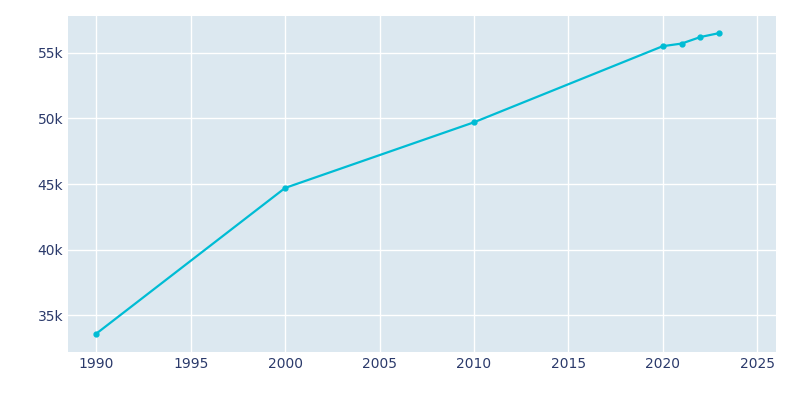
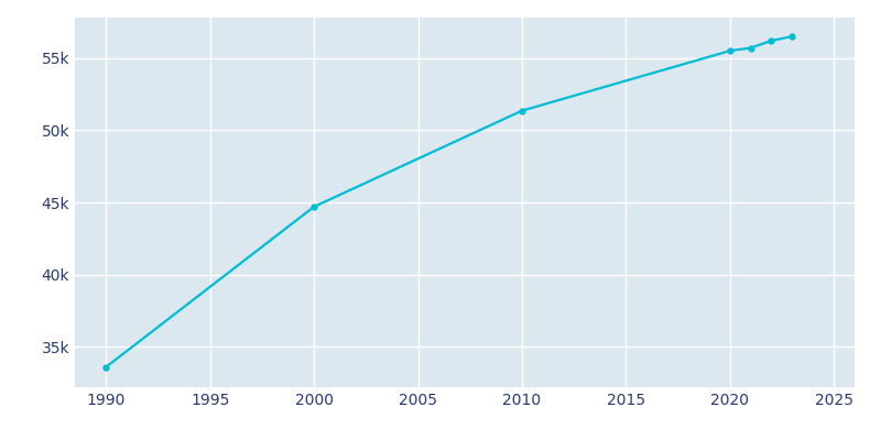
2010: 49.7k -> 51.4k
